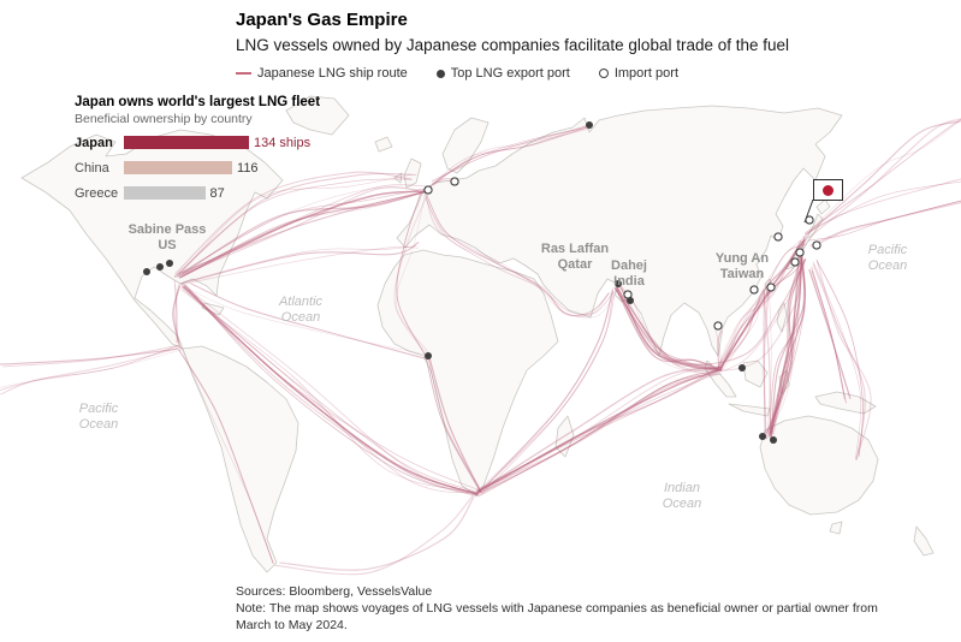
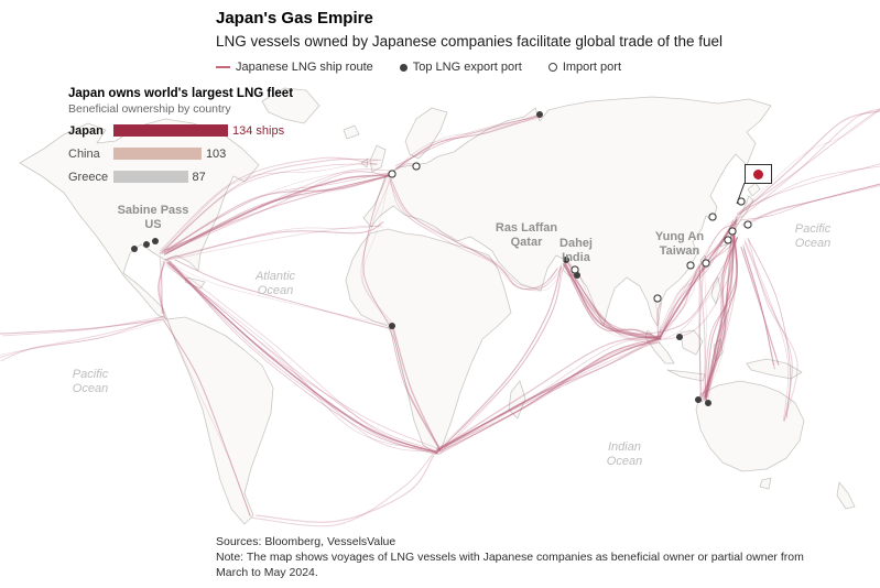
China: 116 -> 103
